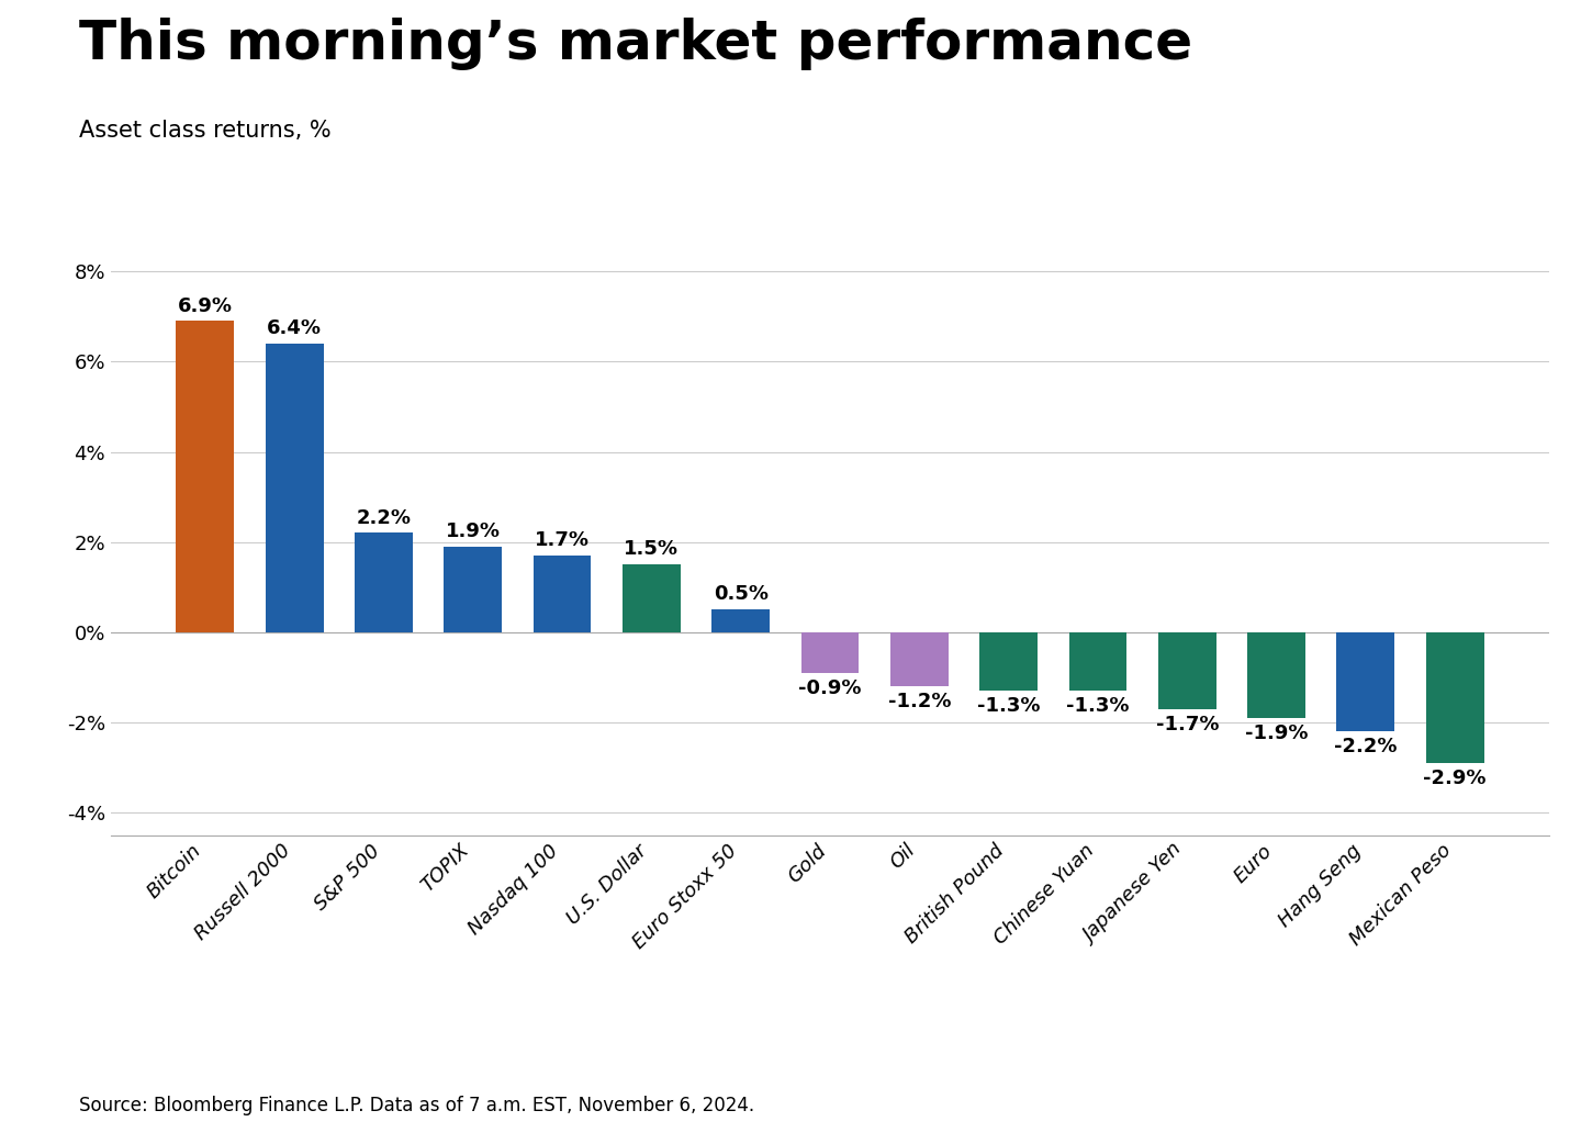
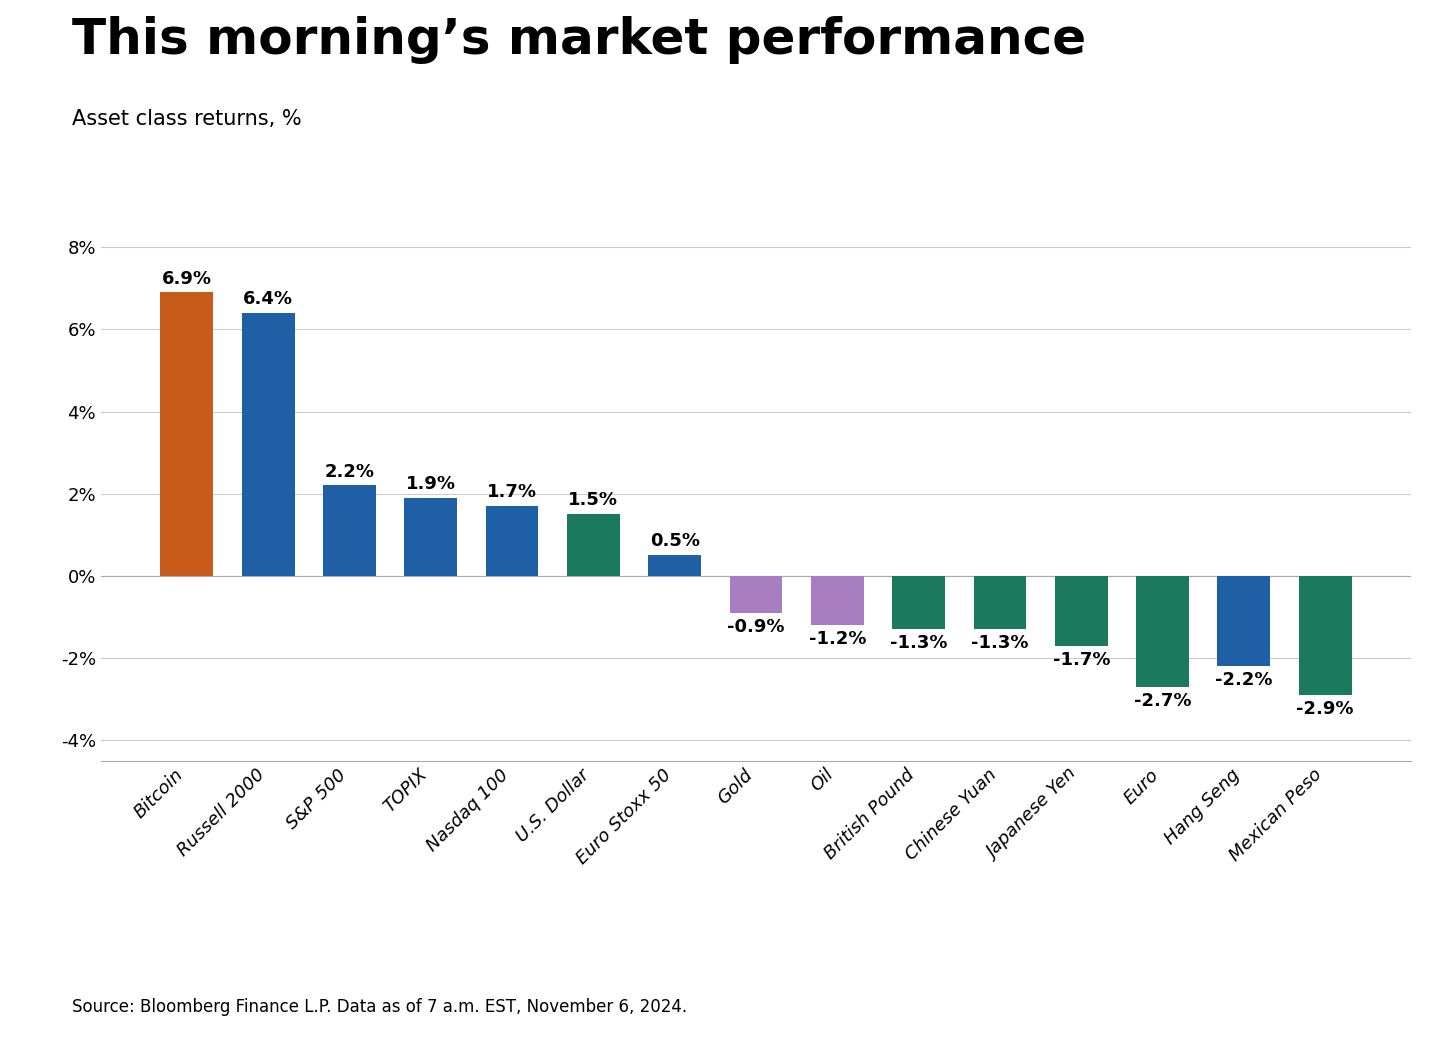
Euro: -1.9% -> -2.7%
